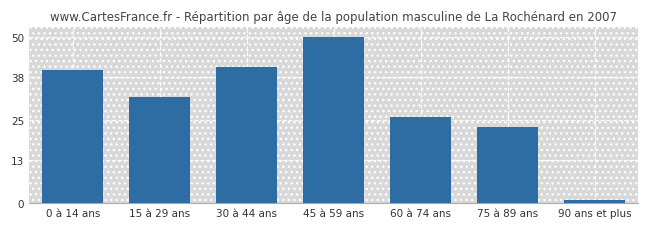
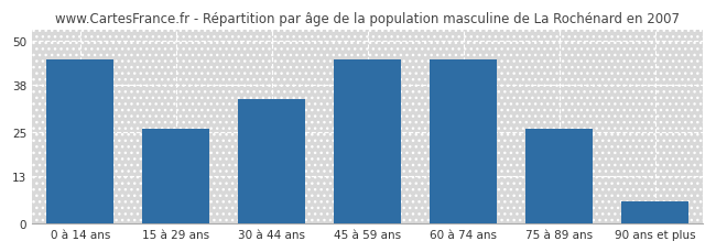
0 à 14 ans: 40 -> 45
15 à 29 ans: 32 -> 26
30 à 44 ans: 41 -> 34
45 à 59 ans: 50 -> 45
60 à 74 ans: 26 -> 45
75 à 89 ans: 23 -> 26
90 ans et plus: 1 -> 6
